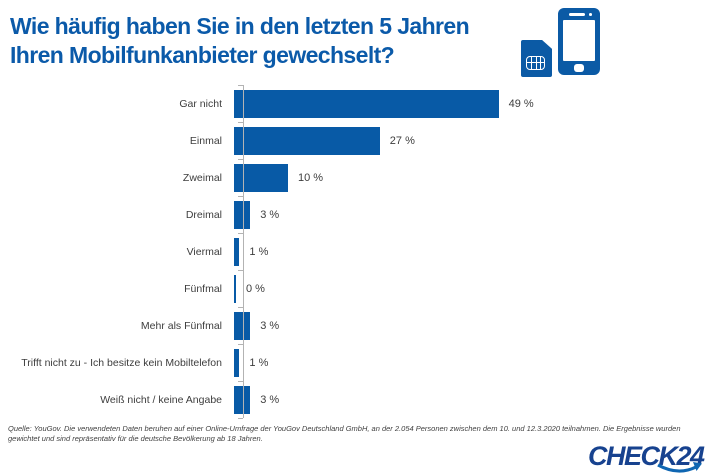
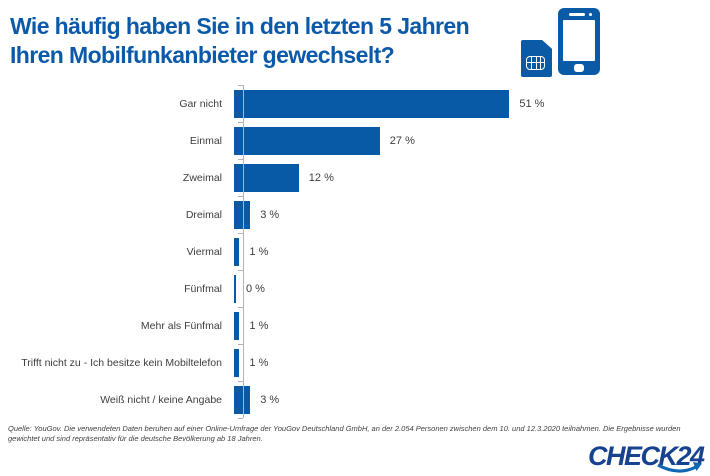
Gar nicht: 49 -> 51
Zweimal: 10 -> 12
Mehr als Fünfmal: 3 -> 1
